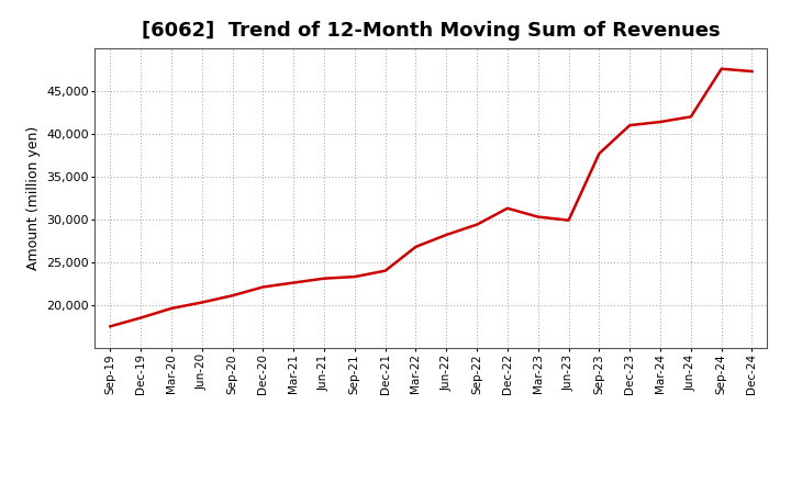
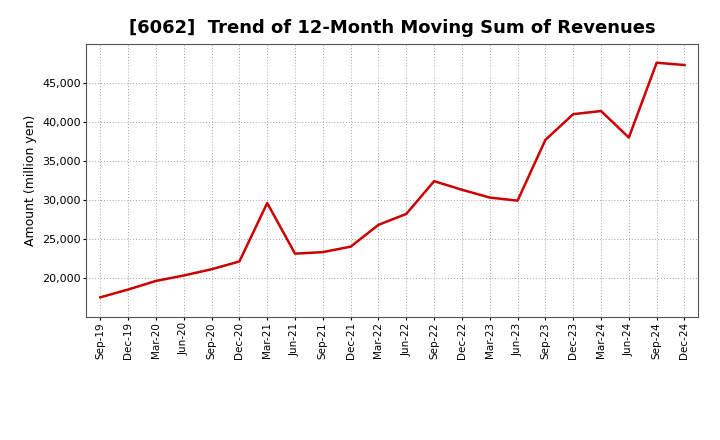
Mar-21: 22,600 -> 29,600
Sep-22: 29,400 -> 32,400
Jun-24: 42,000 -> 38,000
